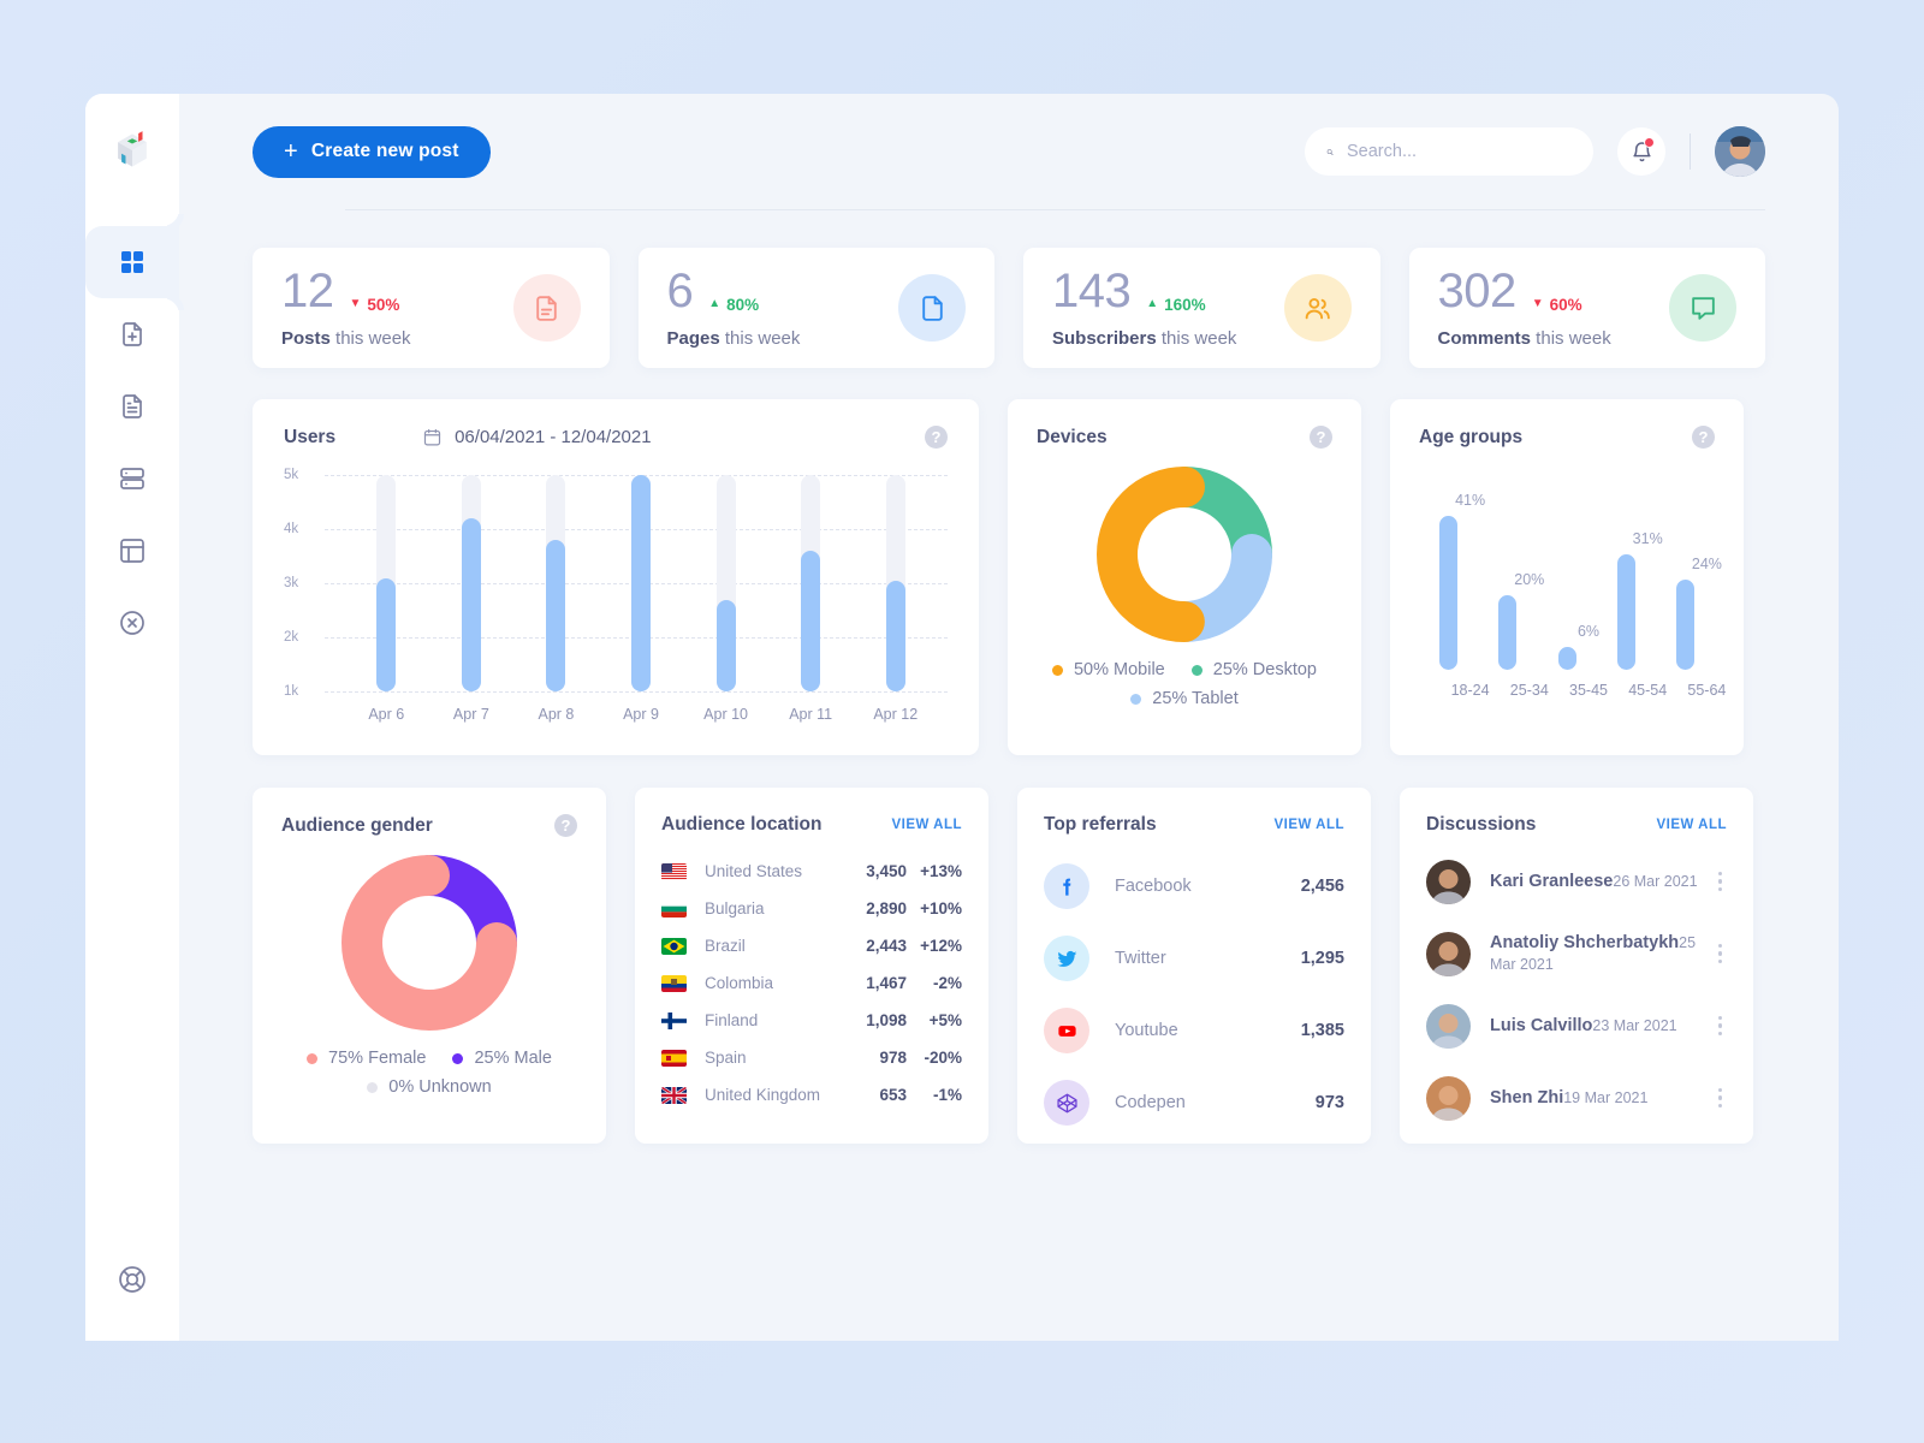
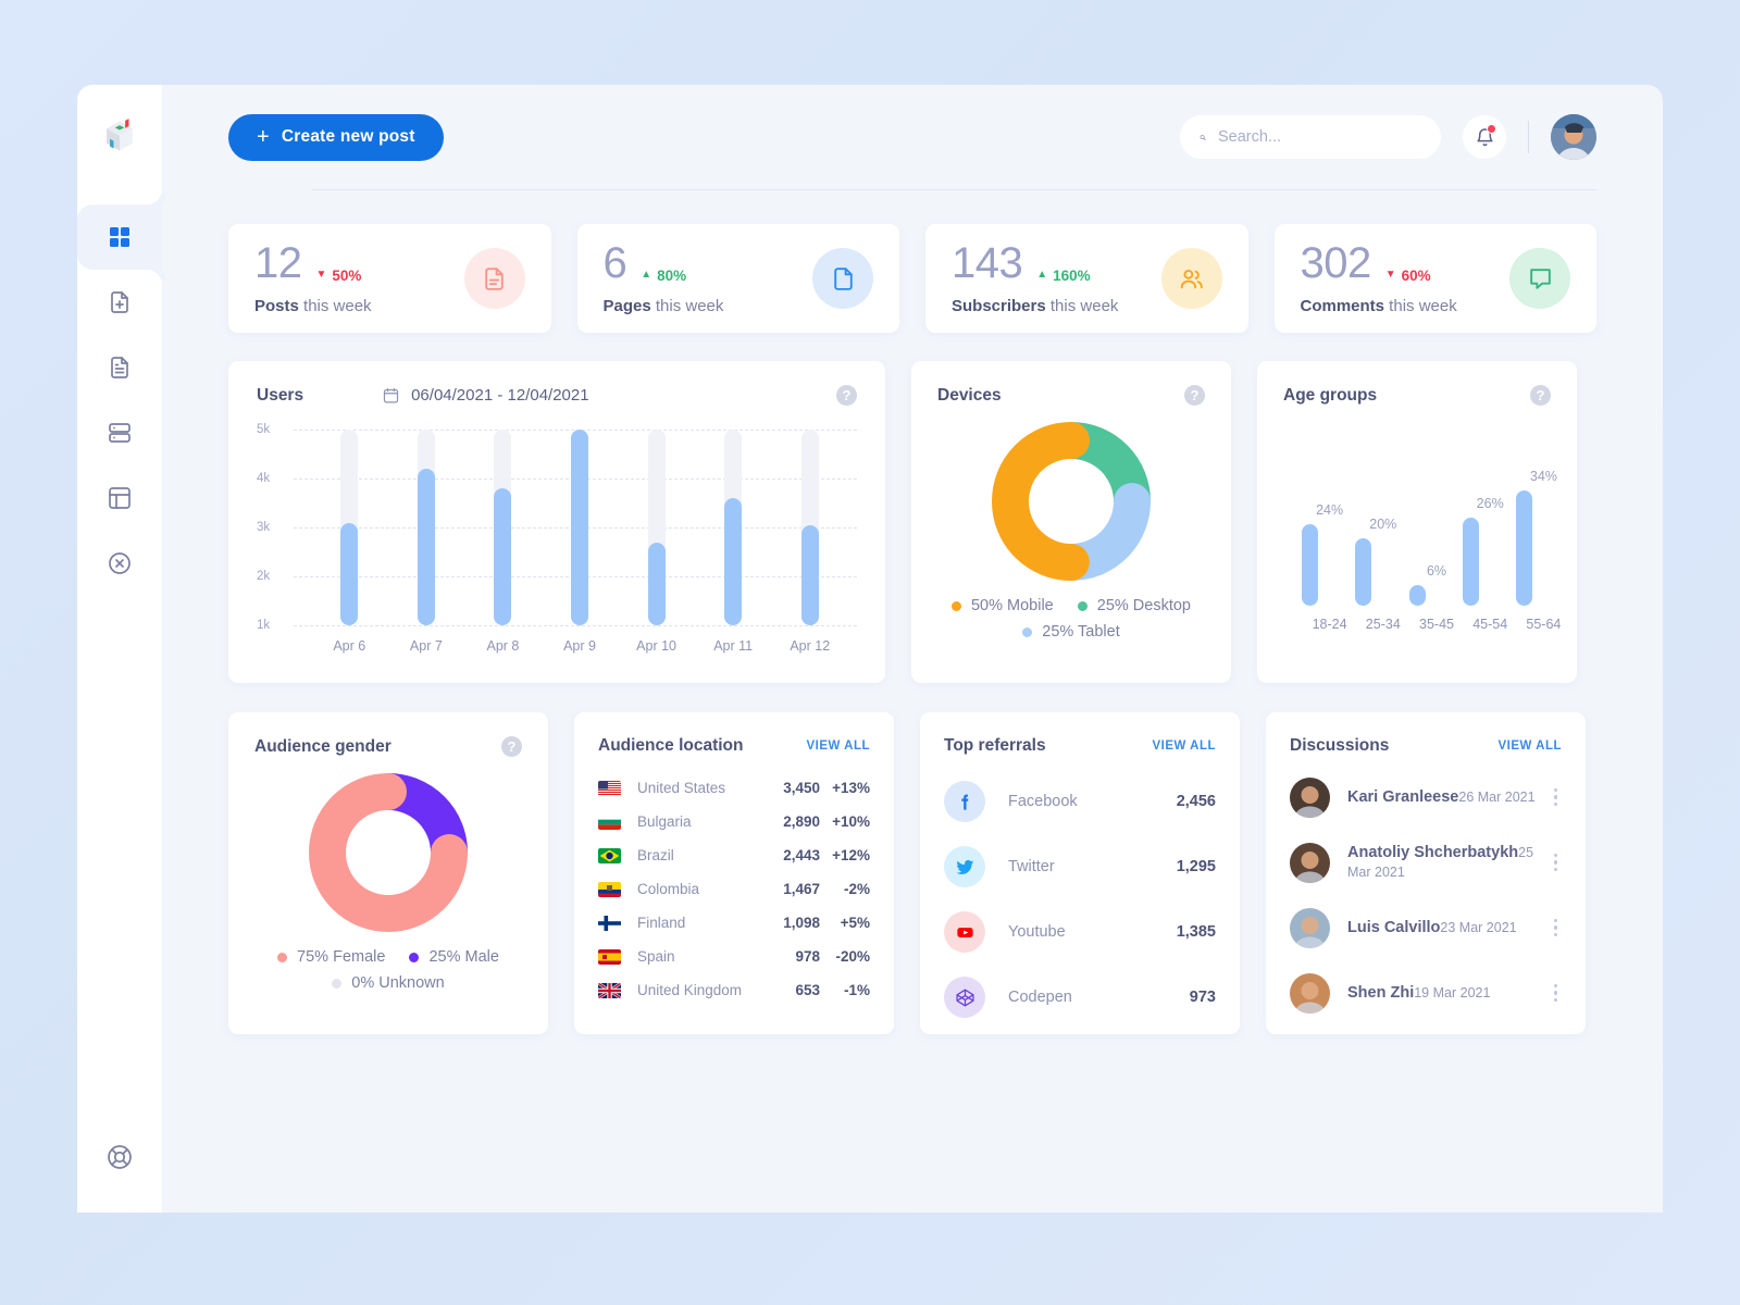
Age groups/18-24: 41% -> 24%
Age groups/45-54: 31% -> 26%
Age groups/55-64: 24% -> 34%
